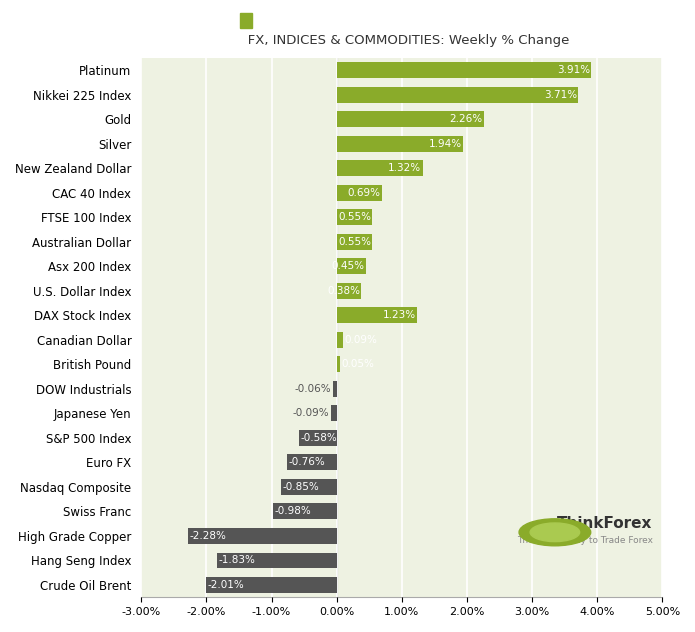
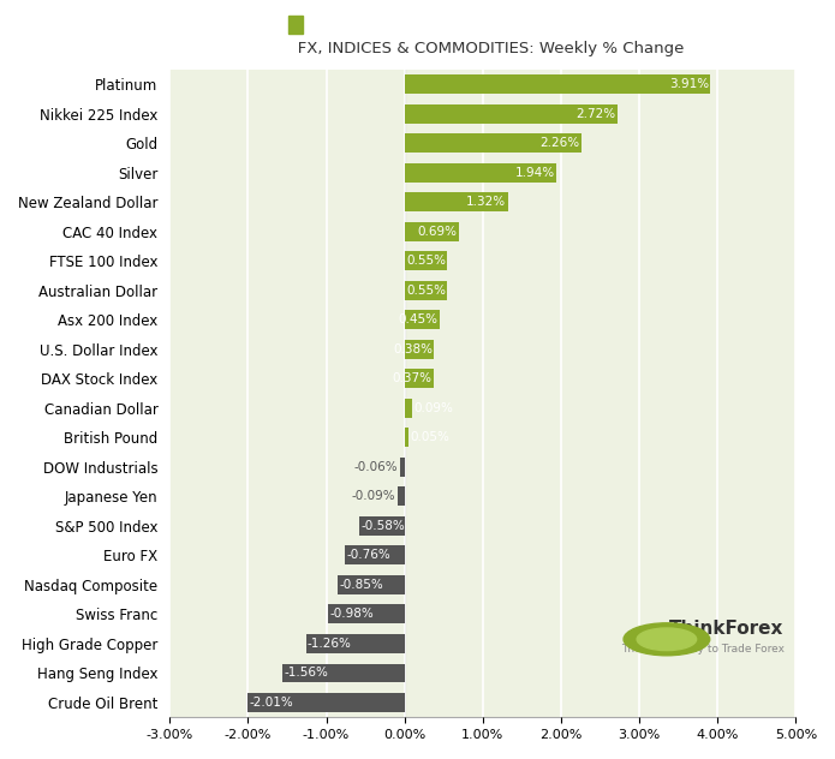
Nikkei 225 Index: 3.71% -> 2.72%
DAX Stock Index: 1.23% -> 0.37%
High Grade Copper: -2.28% -> -1.26%
Hang Seng Index: -1.83% -> -1.56%
